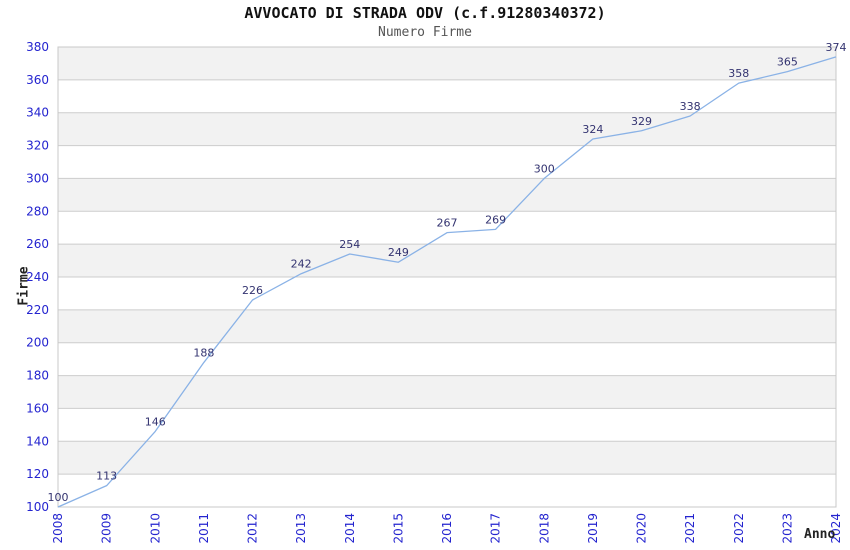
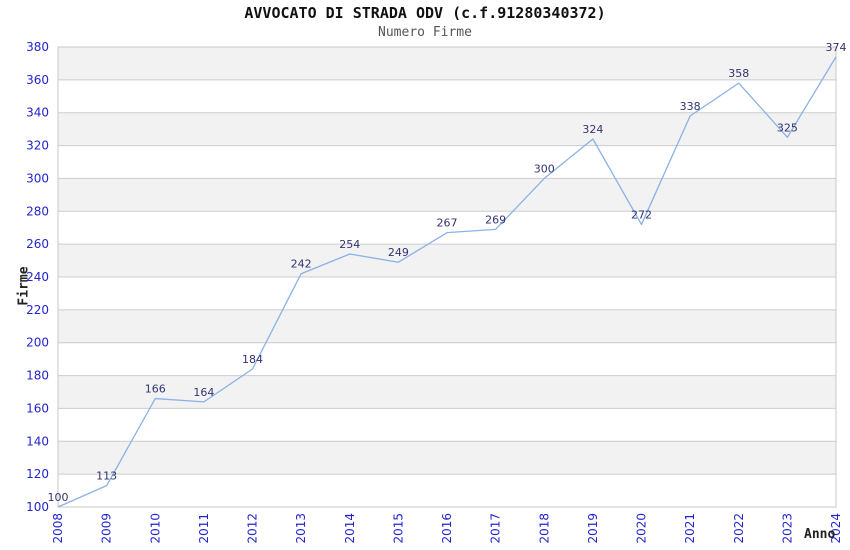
2010: 146 -> 166
2011: 188 -> 164
2012: 226 -> 184
2020: 329 -> 272
2023: 365 -> 325
